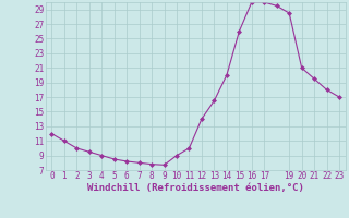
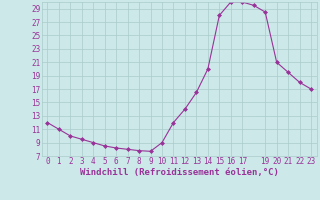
11: 10.0 -> 12.0
15: 26.0 -> 28.0
